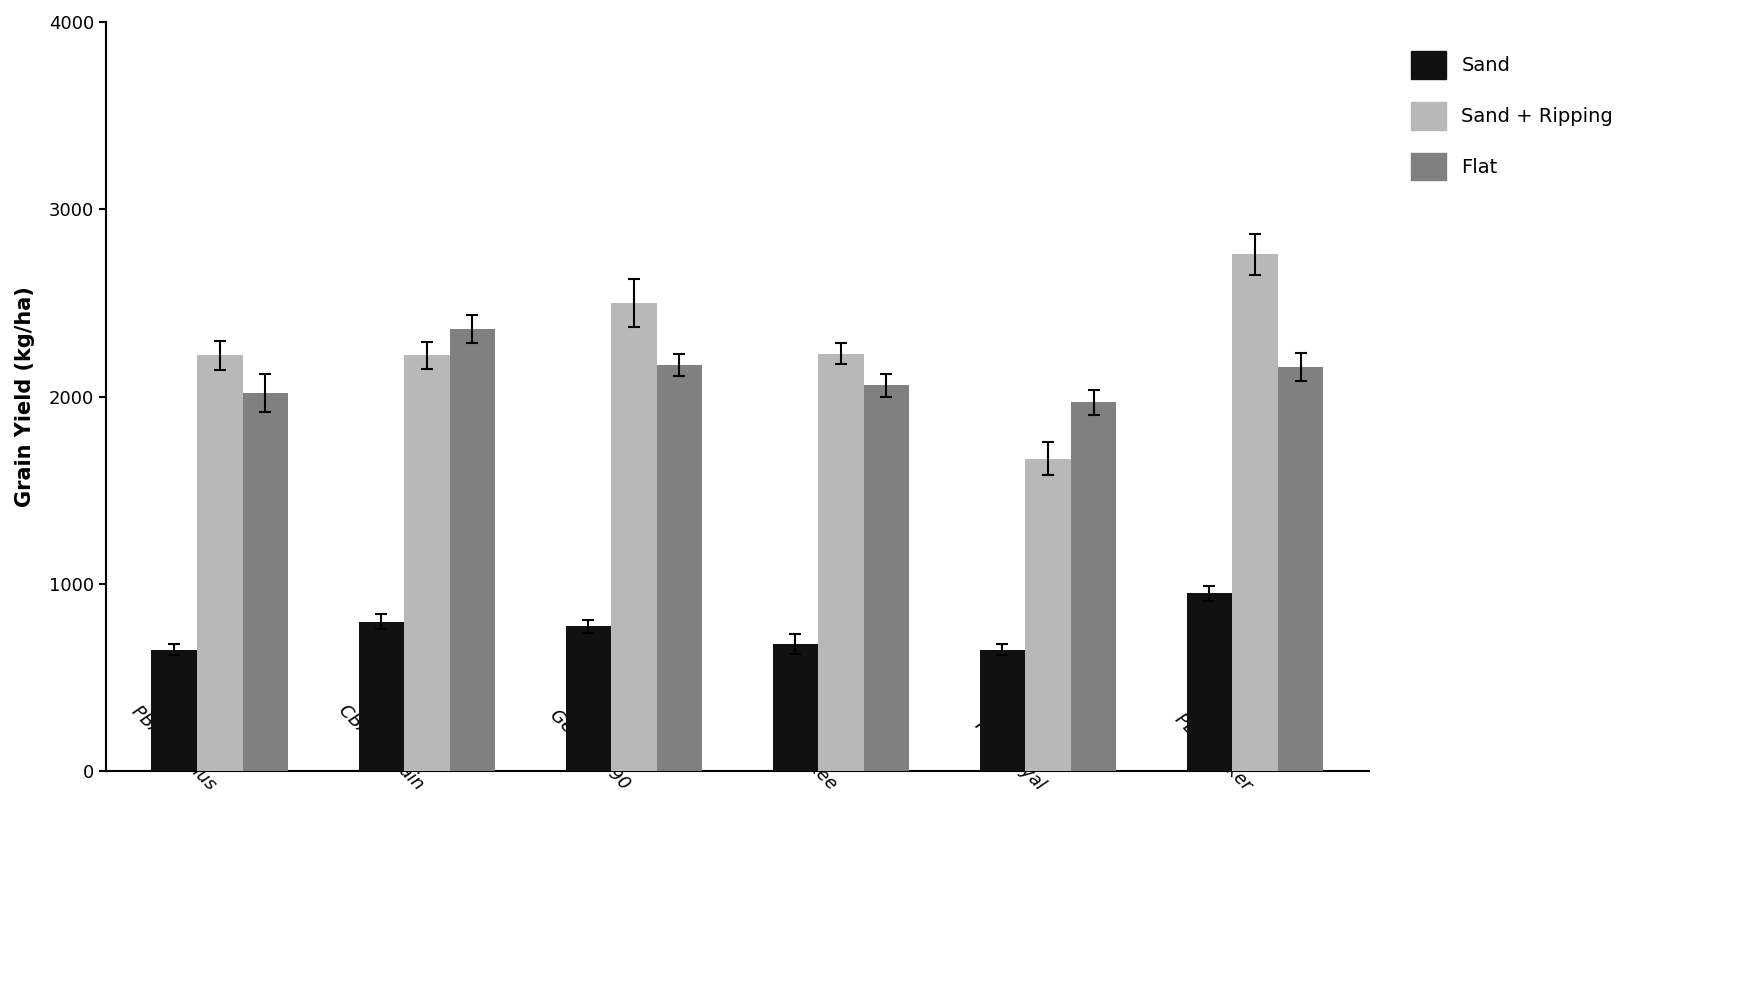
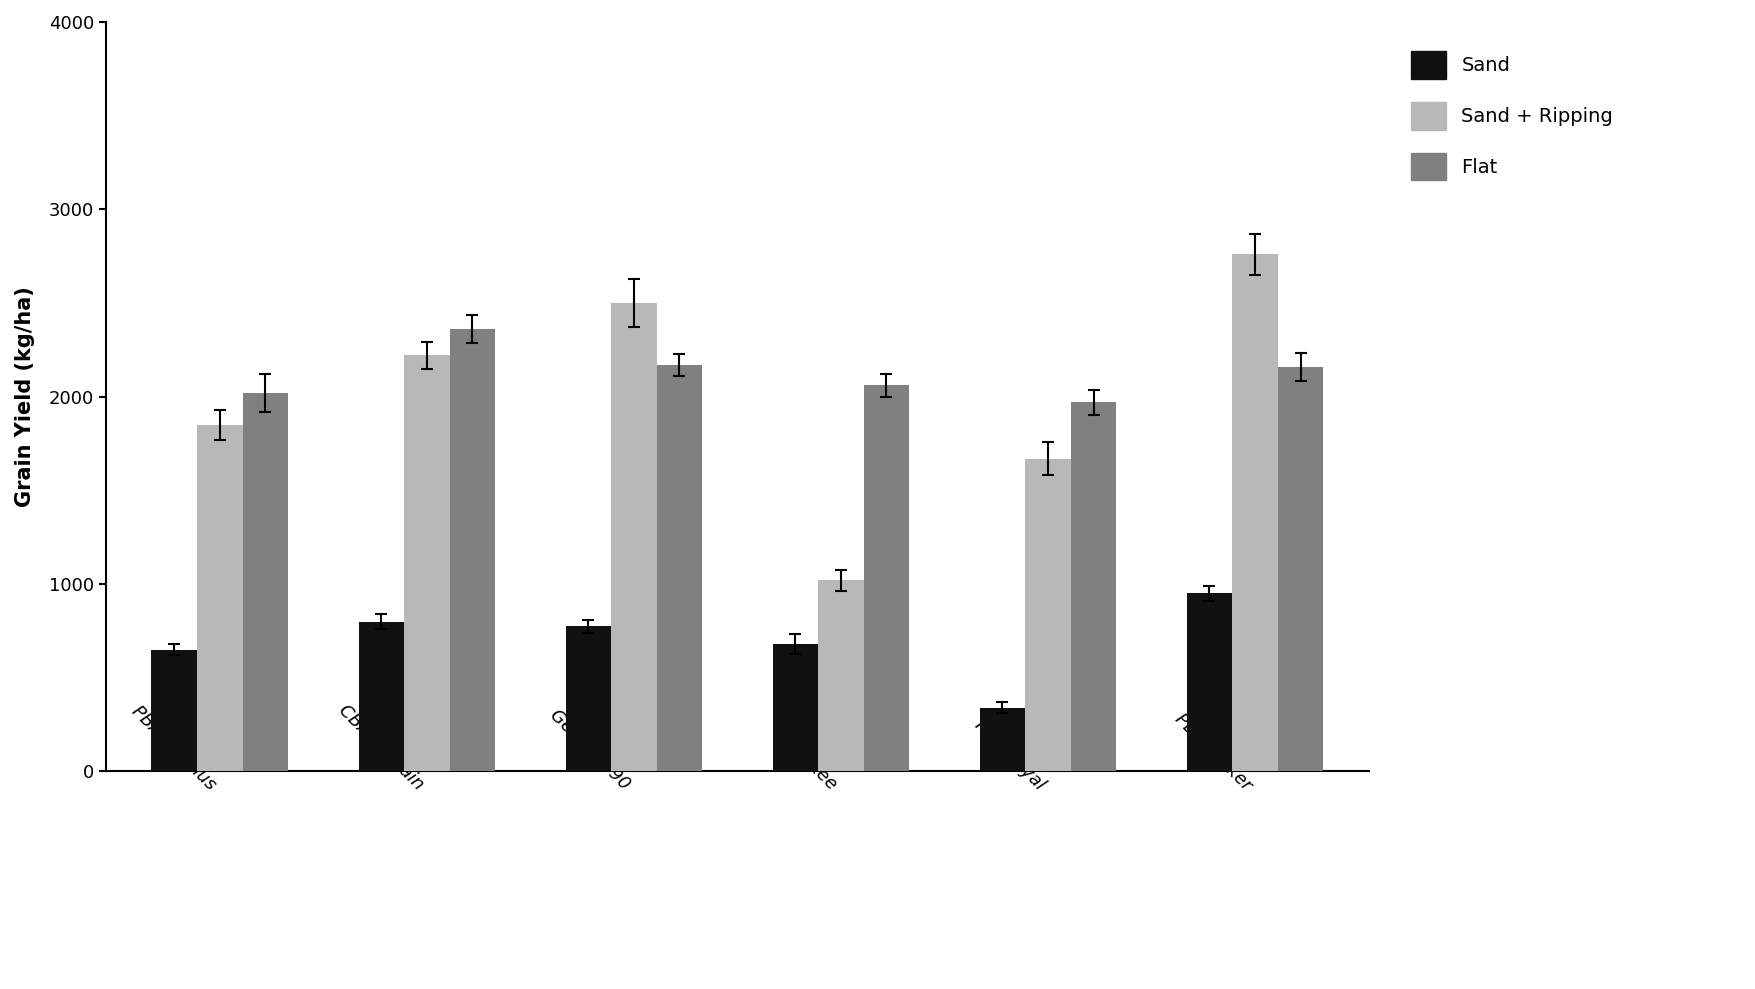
Sand + Ripping/PBA Magnus: 2220 -> 1850
Sand + Ripping/Kalkee: 2230 -> 1020
Sand/PBA Royal: 650 -> 340
